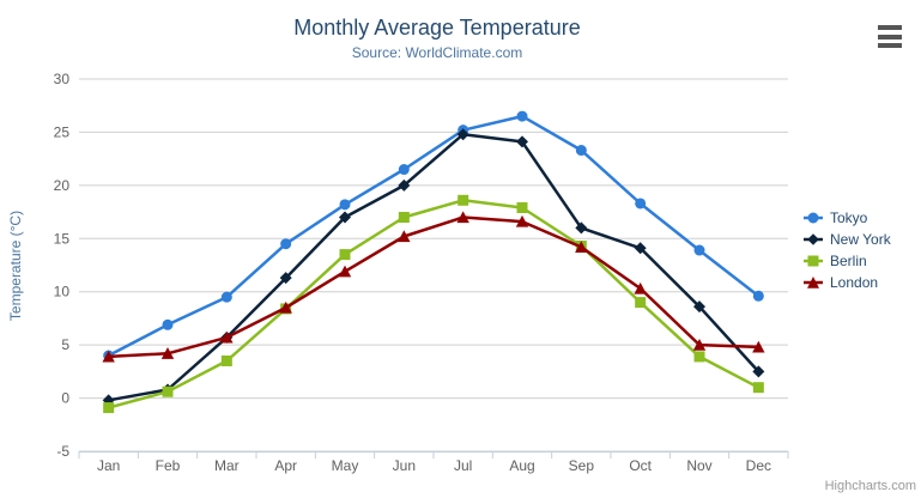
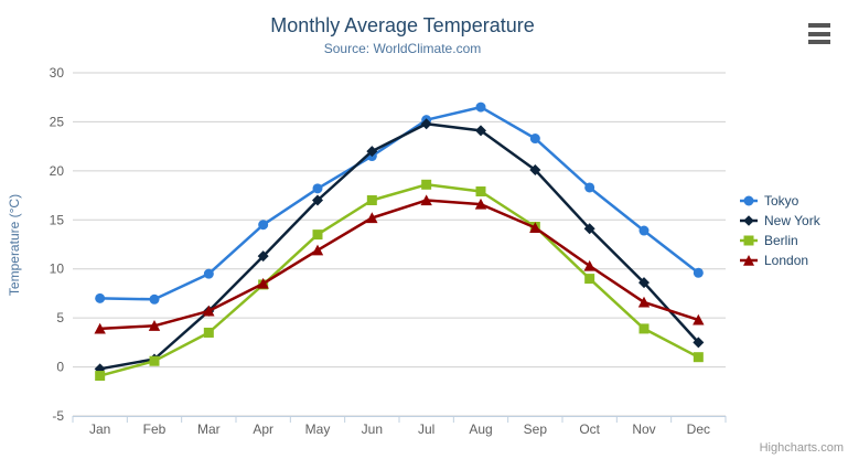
Tokyo/Jan: 4 -> 7
New York/Jun: 20 -> 22
New York/Sep: 16 -> 20
London/Nov: 5 -> 7
